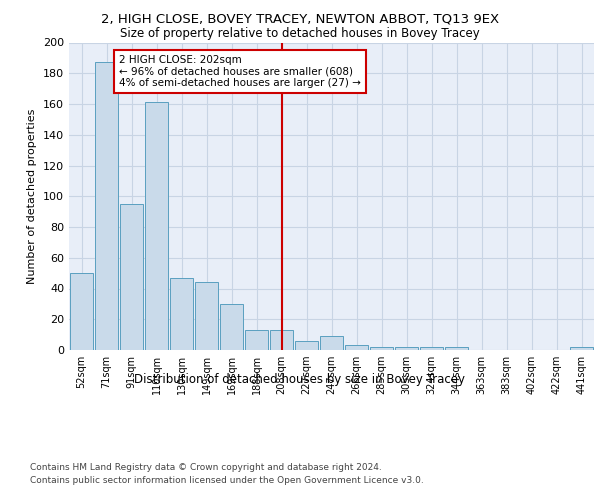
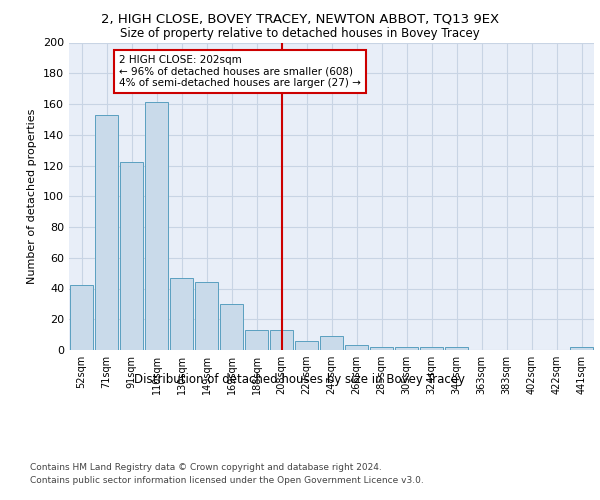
52sqm: 50 -> 42
71sqm: 187 -> 153
91sqm: 95 -> 122
